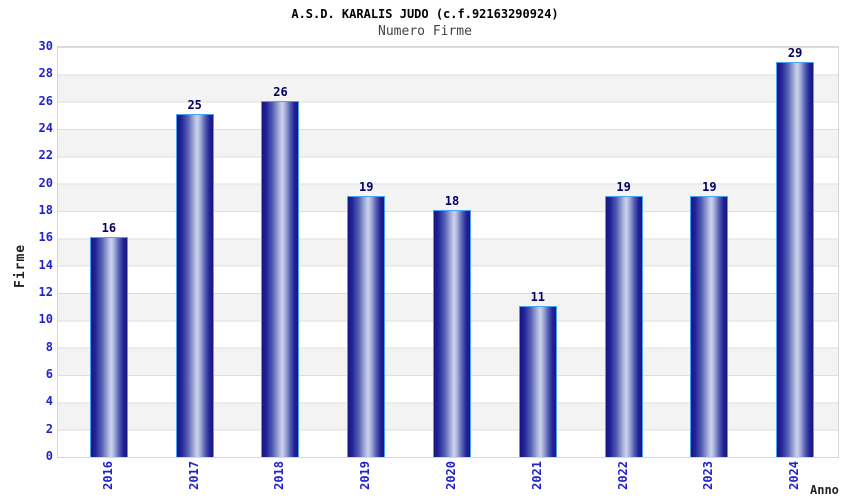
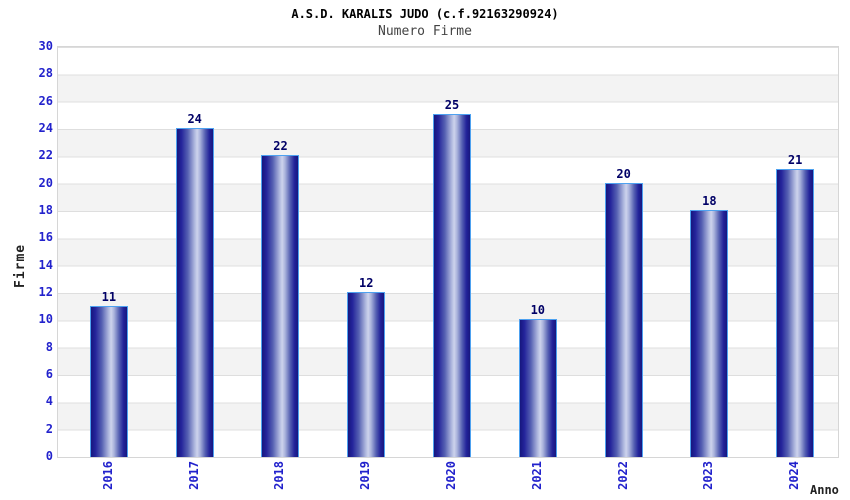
2016: 16 -> 11
2017: 25 -> 24
2018: 26 -> 22
2019: 19 -> 12
2020: 18 -> 25
2021: 11 -> 10
2022: 19 -> 20
2023: 19 -> 18
2024: 29 -> 21
